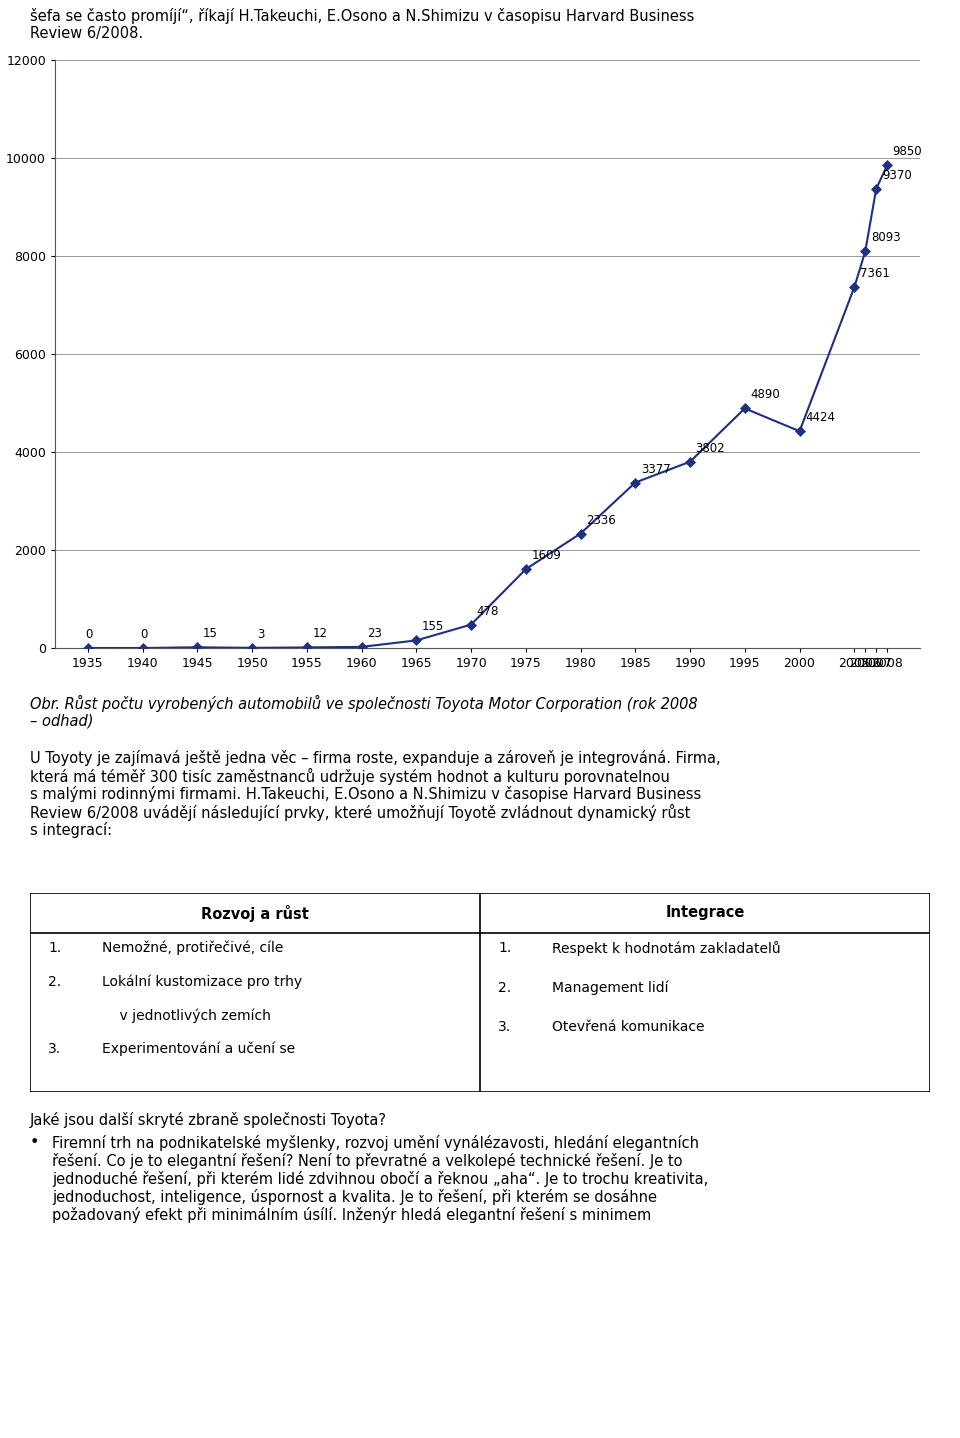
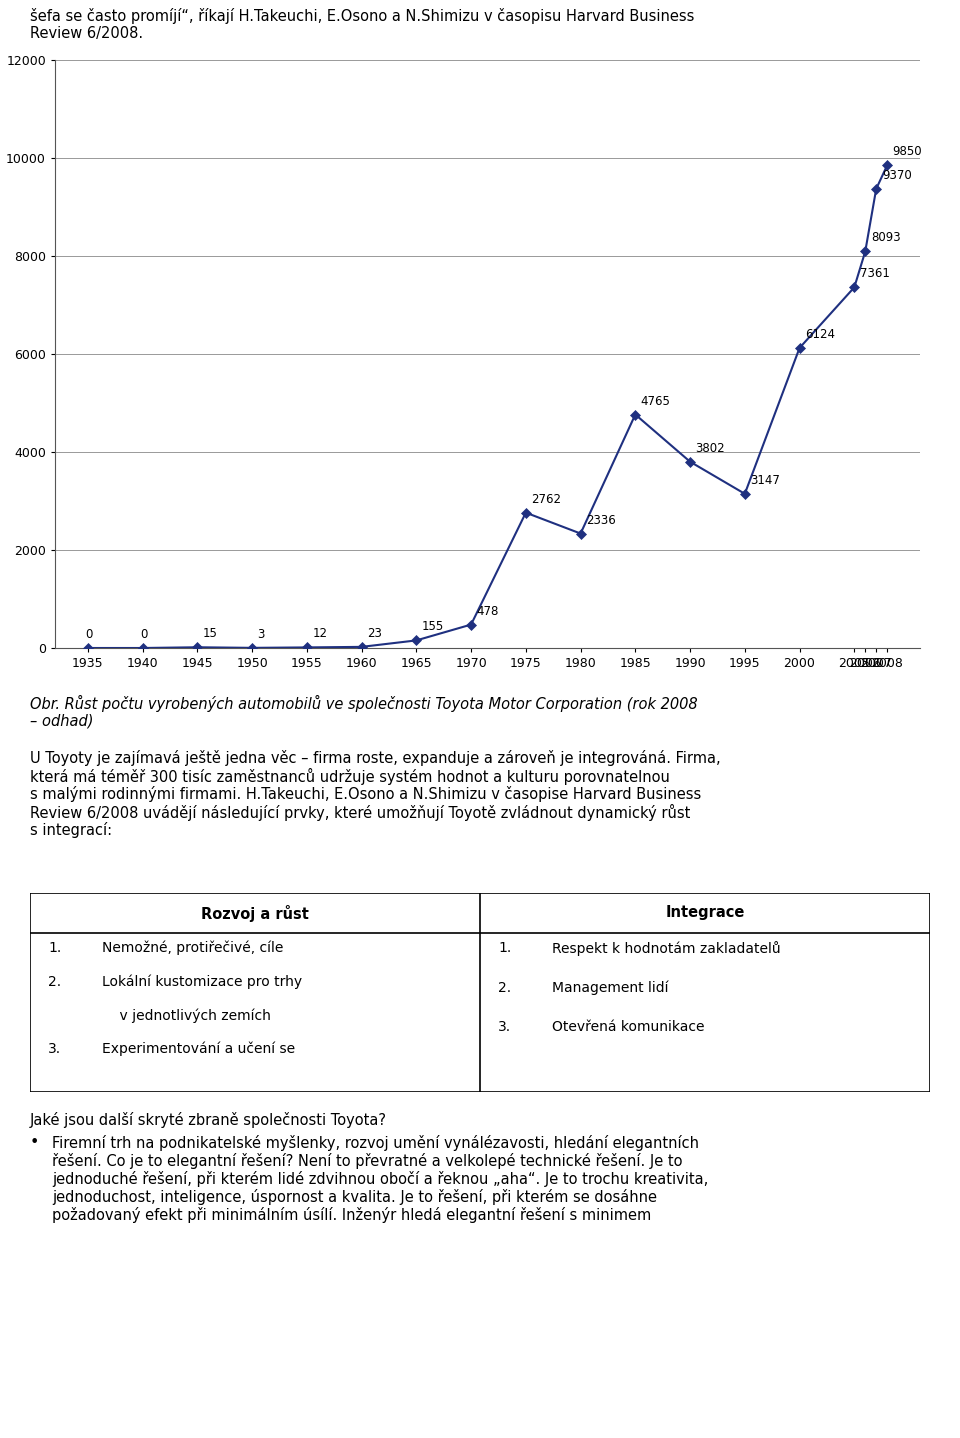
1975: 1609 -> 2762
1985: 3377 -> 4765
1995: 4890 -> 3147
2000: 4424 -> 6124
